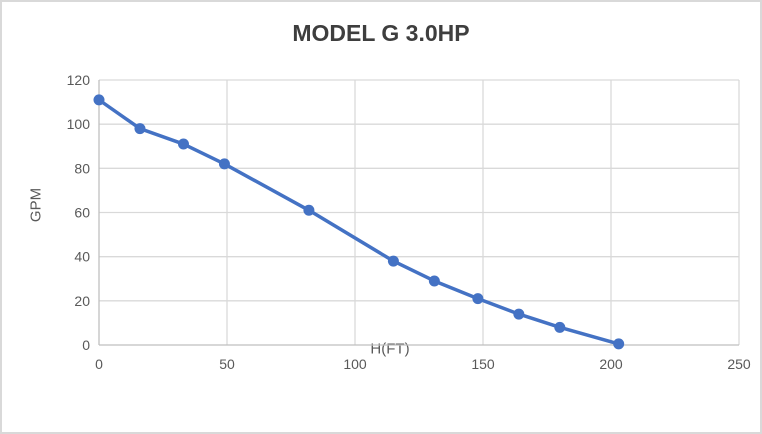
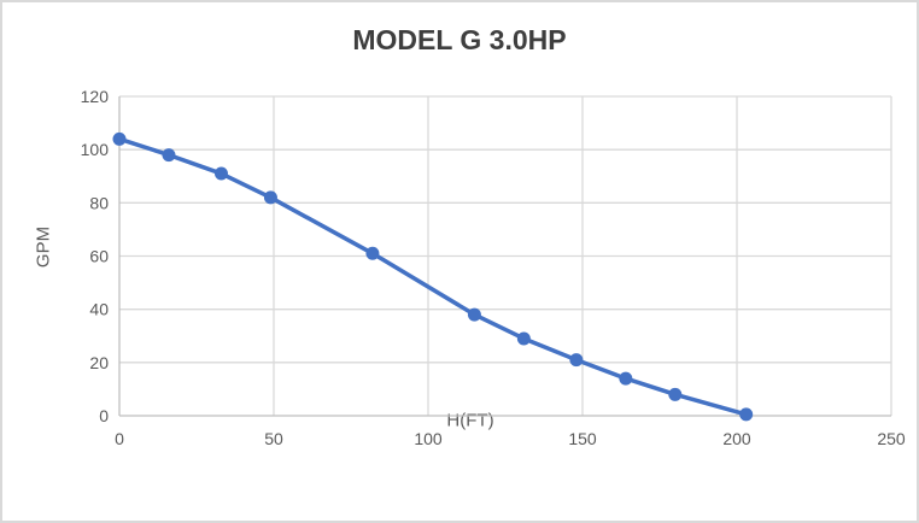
0: 111 -> 104
